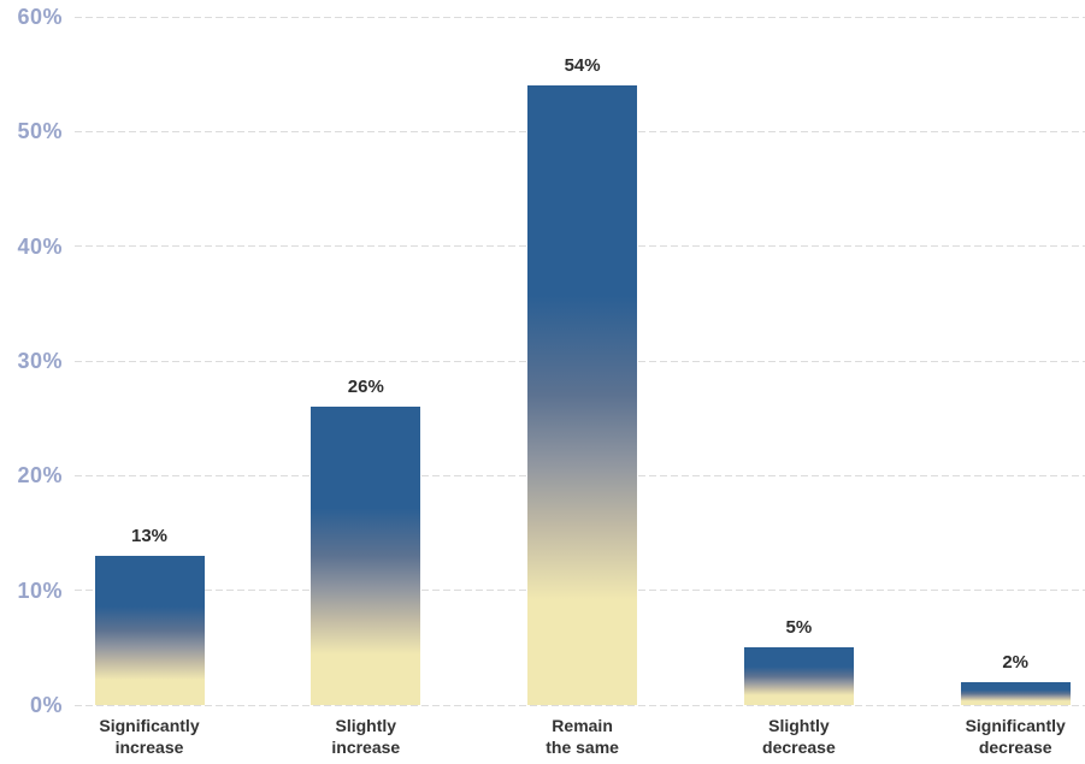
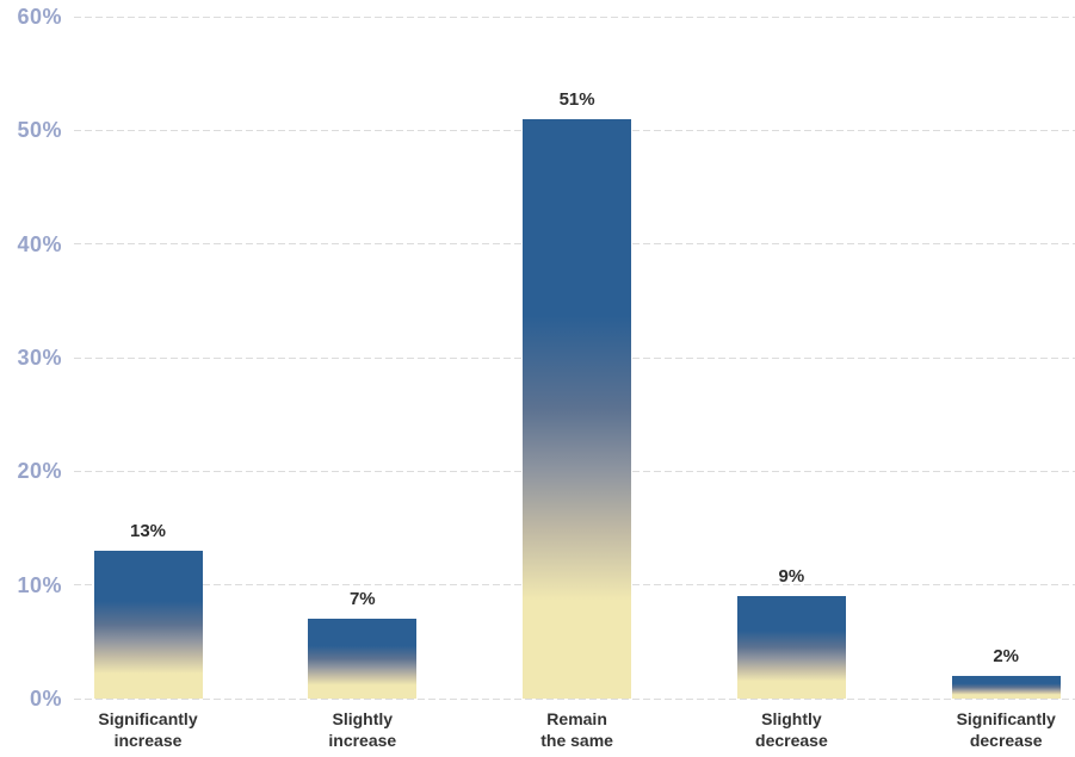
Slightly increase: 26% -> 7%
Remain the same: 54% -> 51%
Slightly decrease: 5% -> 9%
